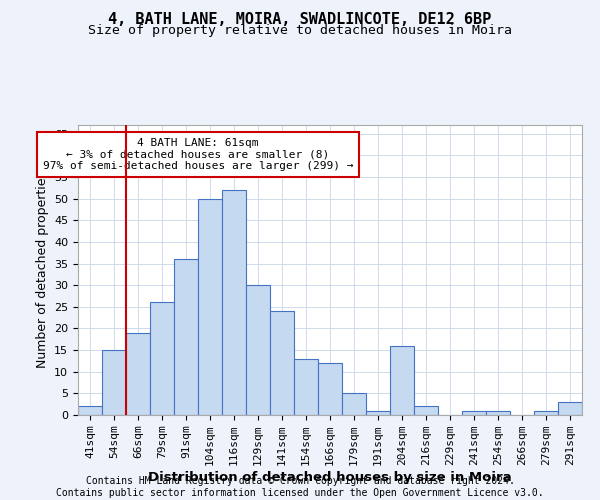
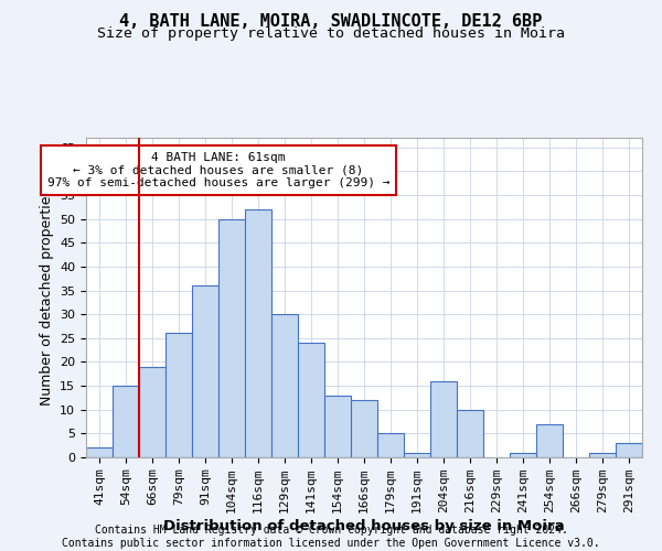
216sqm: 2 -> 10
254sqm: 1 -> 7
